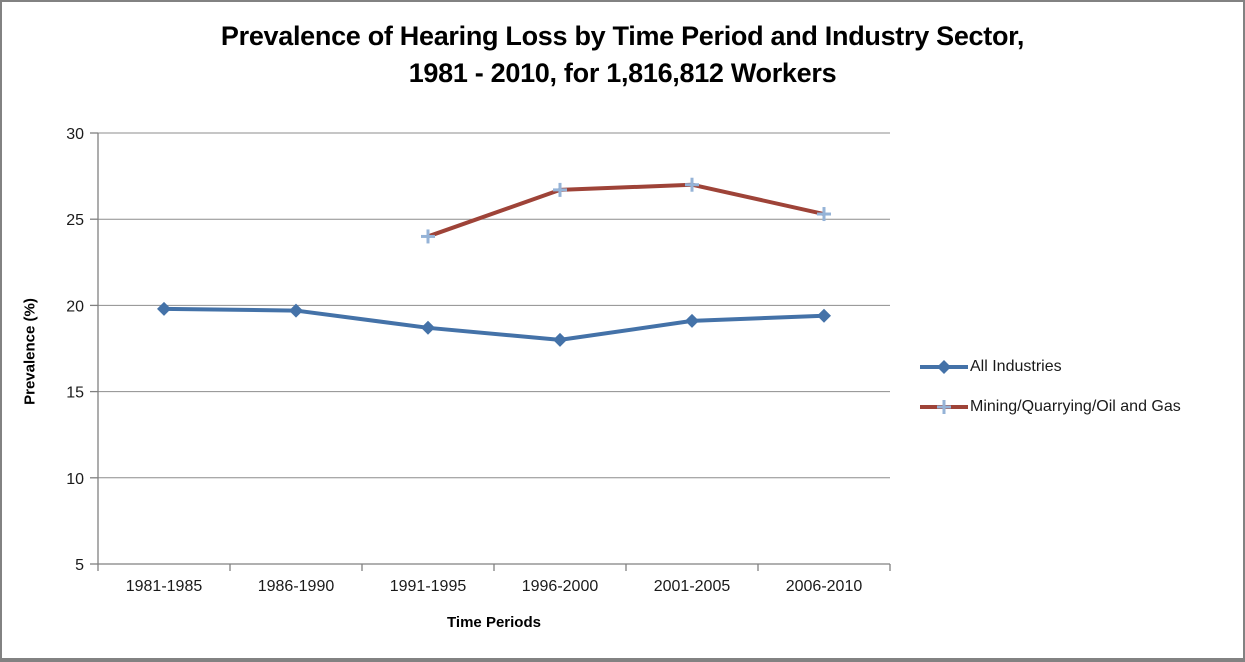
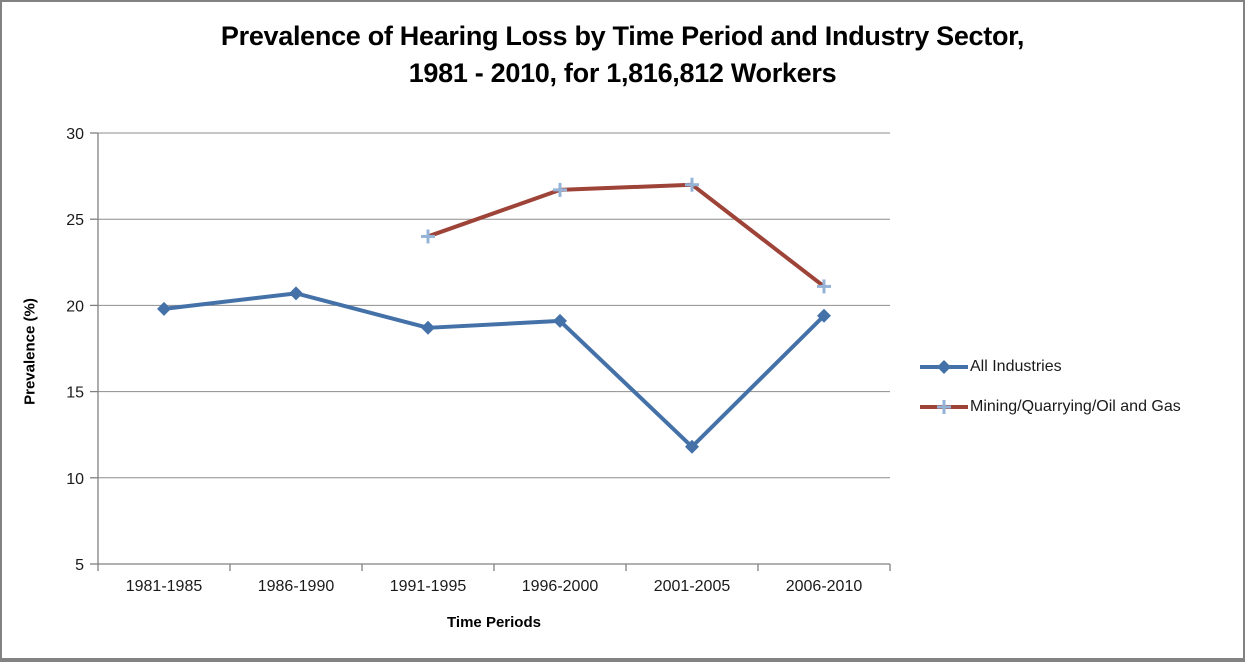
All Industries/1986-1990: 19.7 -> 20.7
All Industries/1996-2000: 18.0 -> 19.1
All Industries/2001-2005: 19.1 -> 11.8
Mining/Quarrying/Oil and Gas/2006-2010: 25.3 -> 21.1
